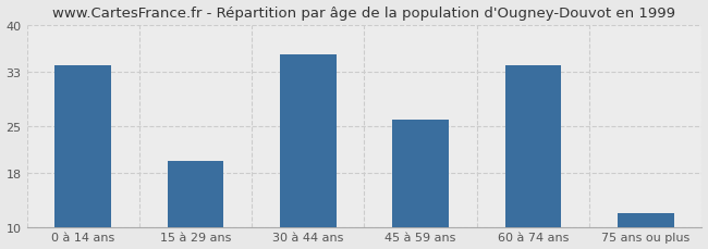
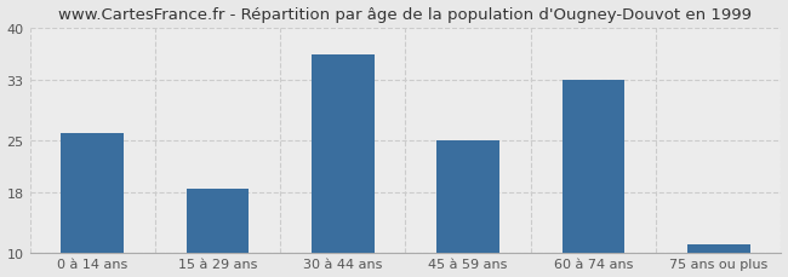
0 à 14 ans: 34.0 -> 26.0
15 à 29 ans: 19.8 -> 18.5
30 à 44 ans: 35.6 -> 36.5
45 à 59 ans: 26.0 -> 25.0
60 à 74 ans: 34.0 -> 33.0
75 ans ou plus: 12.0 -> 11.0
